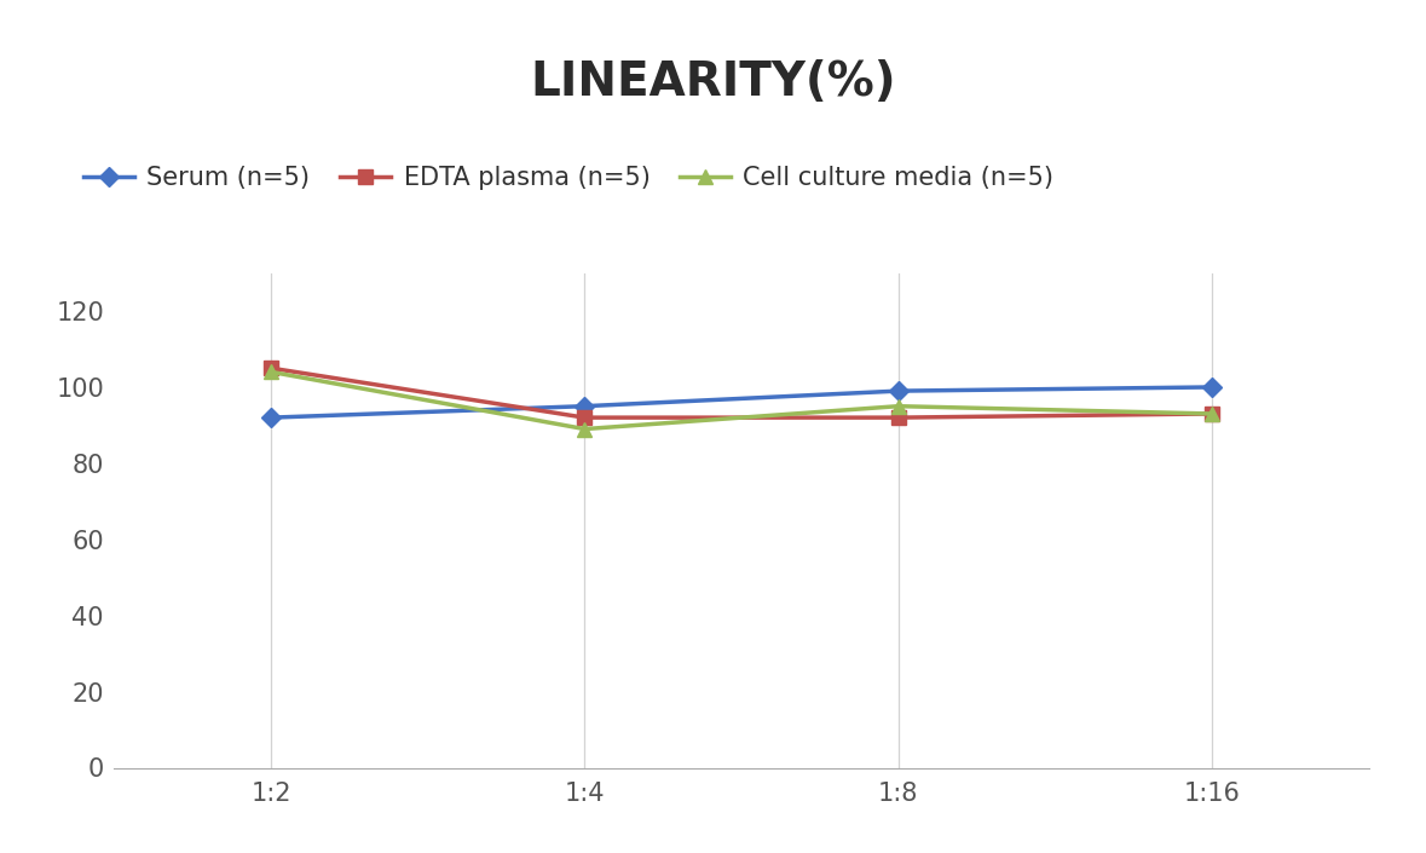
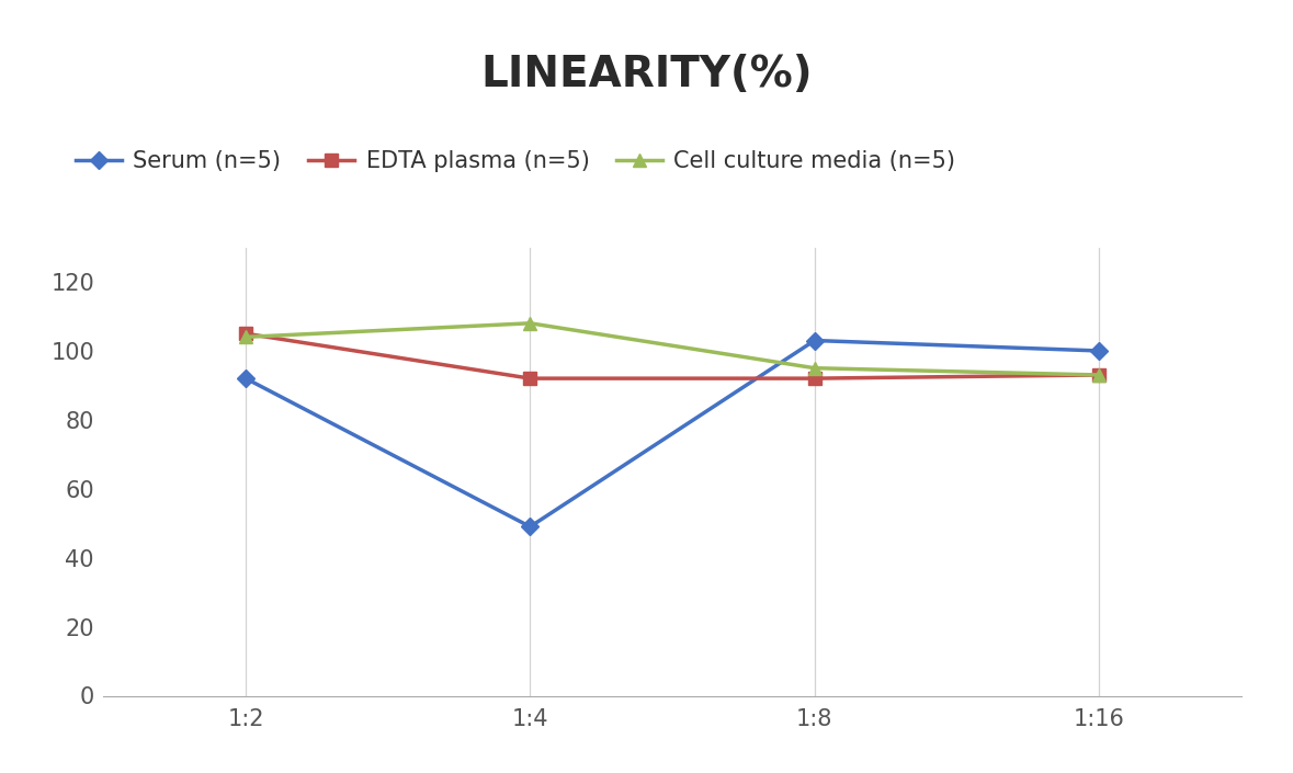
Serum (n=5)/1:4: 95 -> 49
Cell culture media (n=5)/1:4: 89 -> 108
Serum (n=5)/1:8: 99 -> 103
